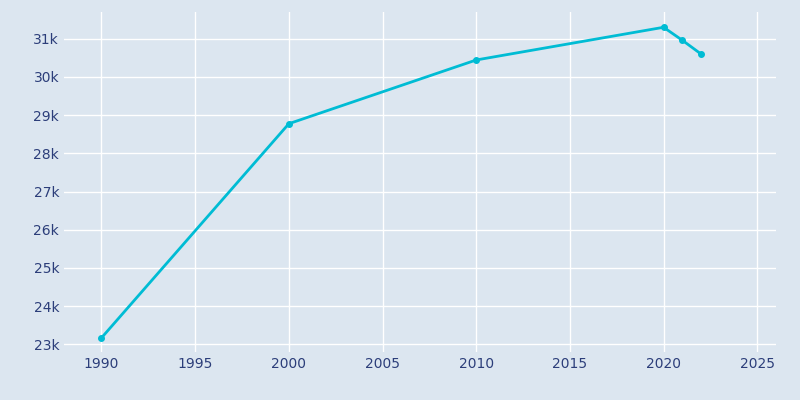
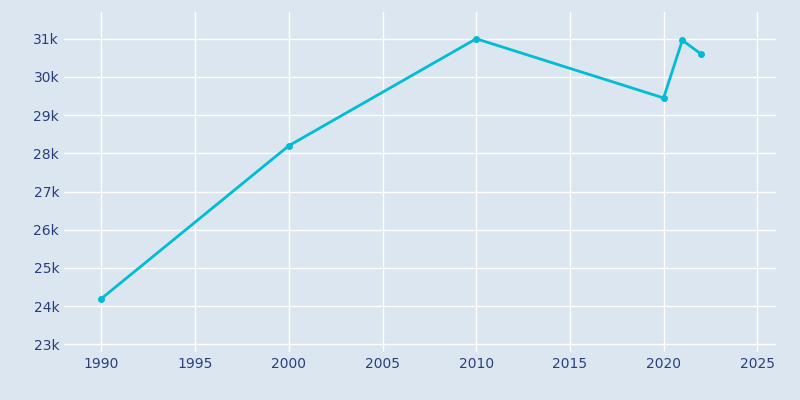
1990: 23.17k -> 24.20k
2000: 28.78k -> 28.20k
2010: 30.44k -> 31.00k
2020: 31.30k -> 29.45k
